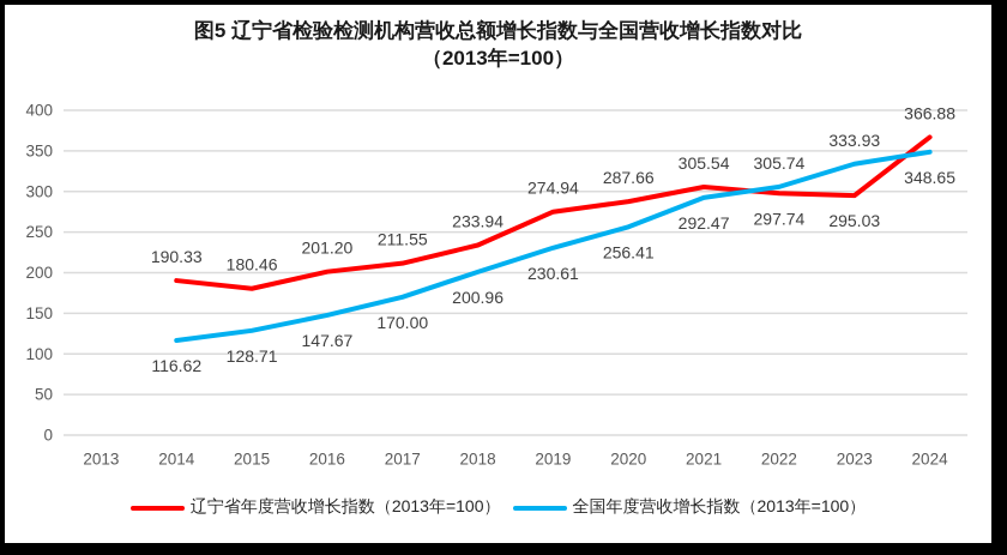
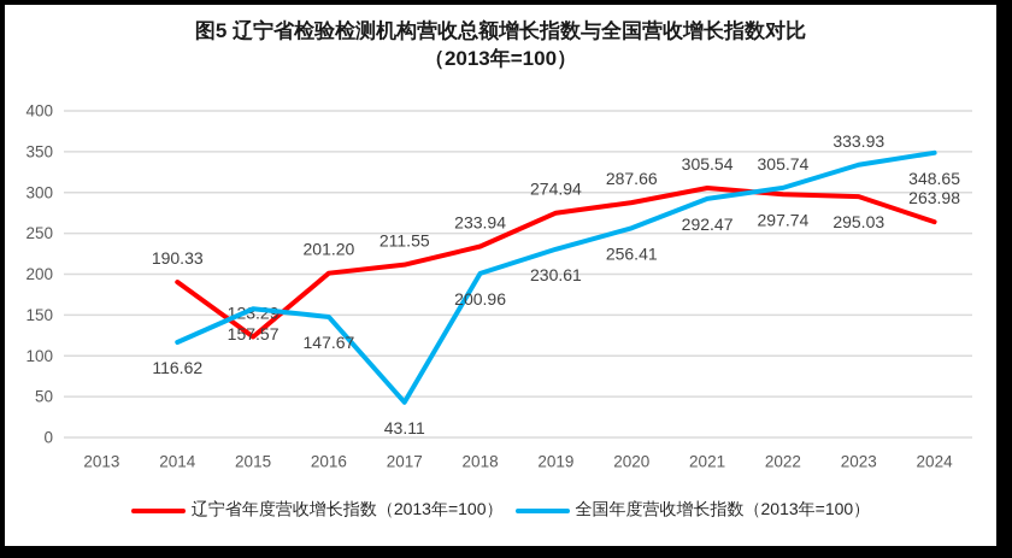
辽宁省年度营收增长指数（2013年=100）/2015: 180.46 -> 123.29
全国年度营收增长指数（2013年=100）/2015: 128.71 -> 157.57
全国年度营收增长指数（2013年=100）/2017: 170.00 -> 43.11
辽宁省年度营收增长指数（2013年=100）/2024: 366.88 -> 263.98
